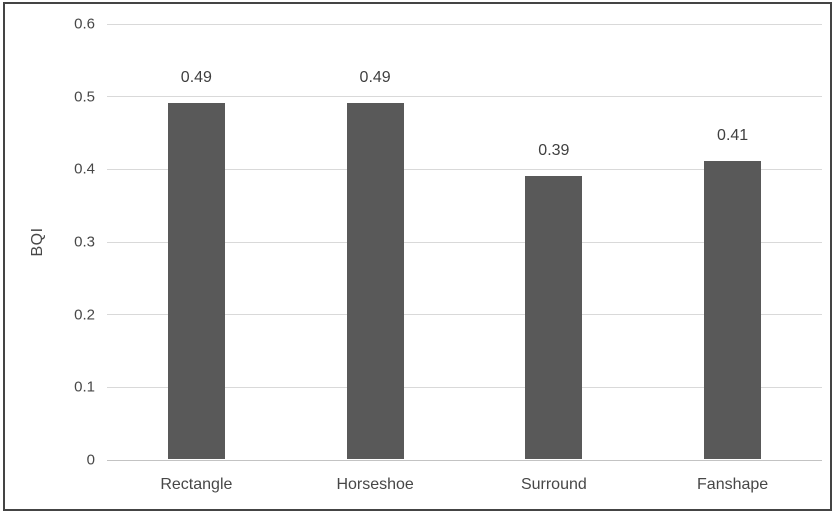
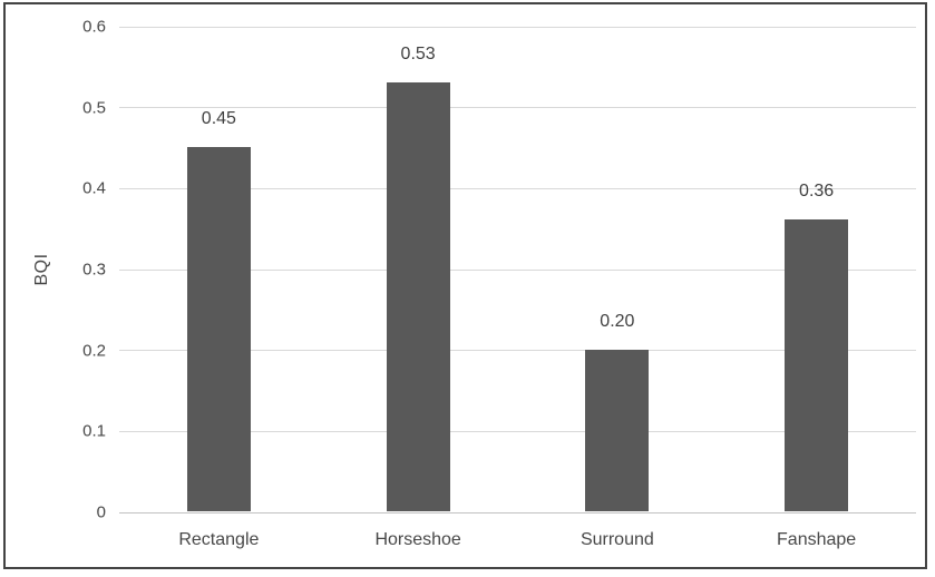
Rectangle: 0.49 -> 0.45
Horseshoe: 0.49 -> 0.53
Surround: 0.39 -> 0.20
Fanshape: 0.41 -> 0.36
